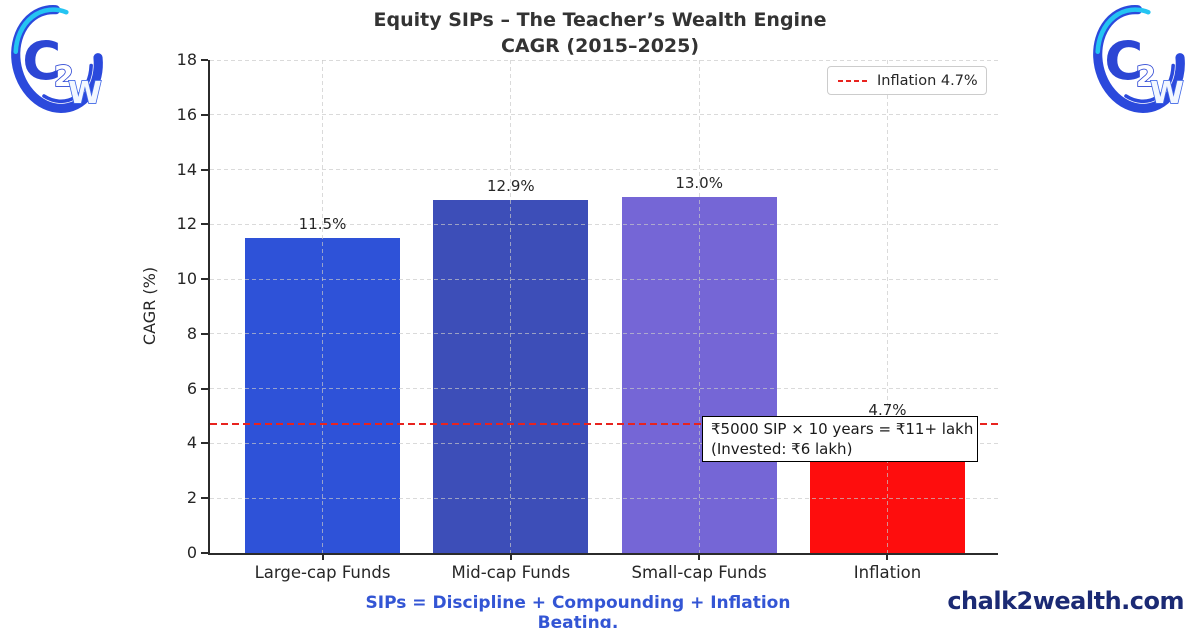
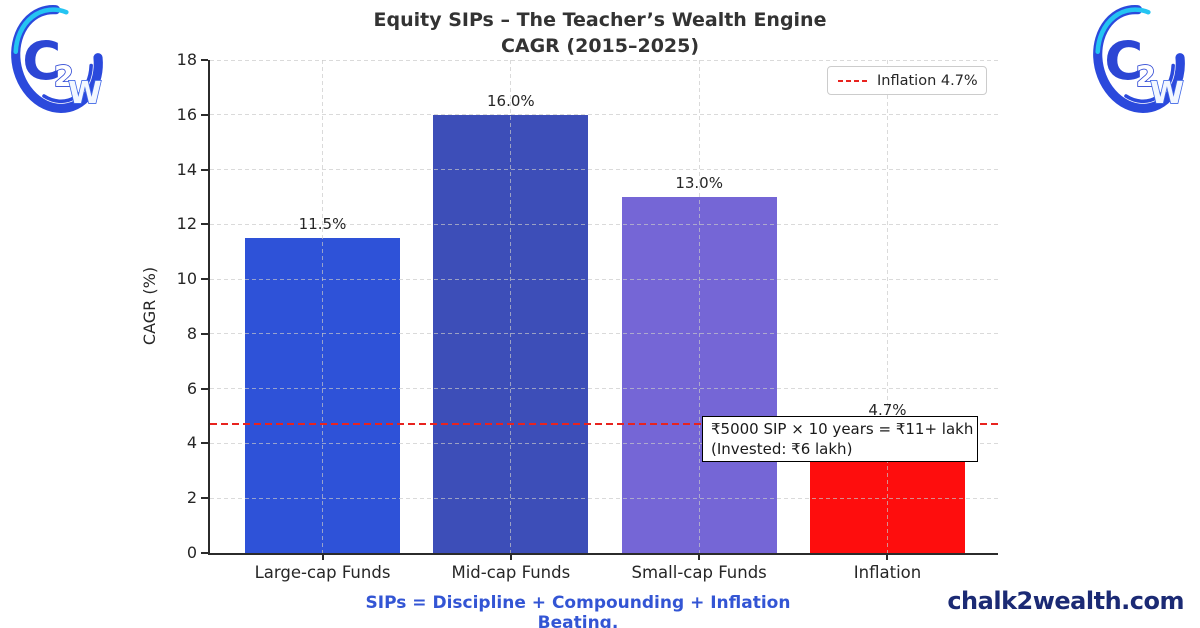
Mid-cap Funds: 12.9% -> 16.0%
